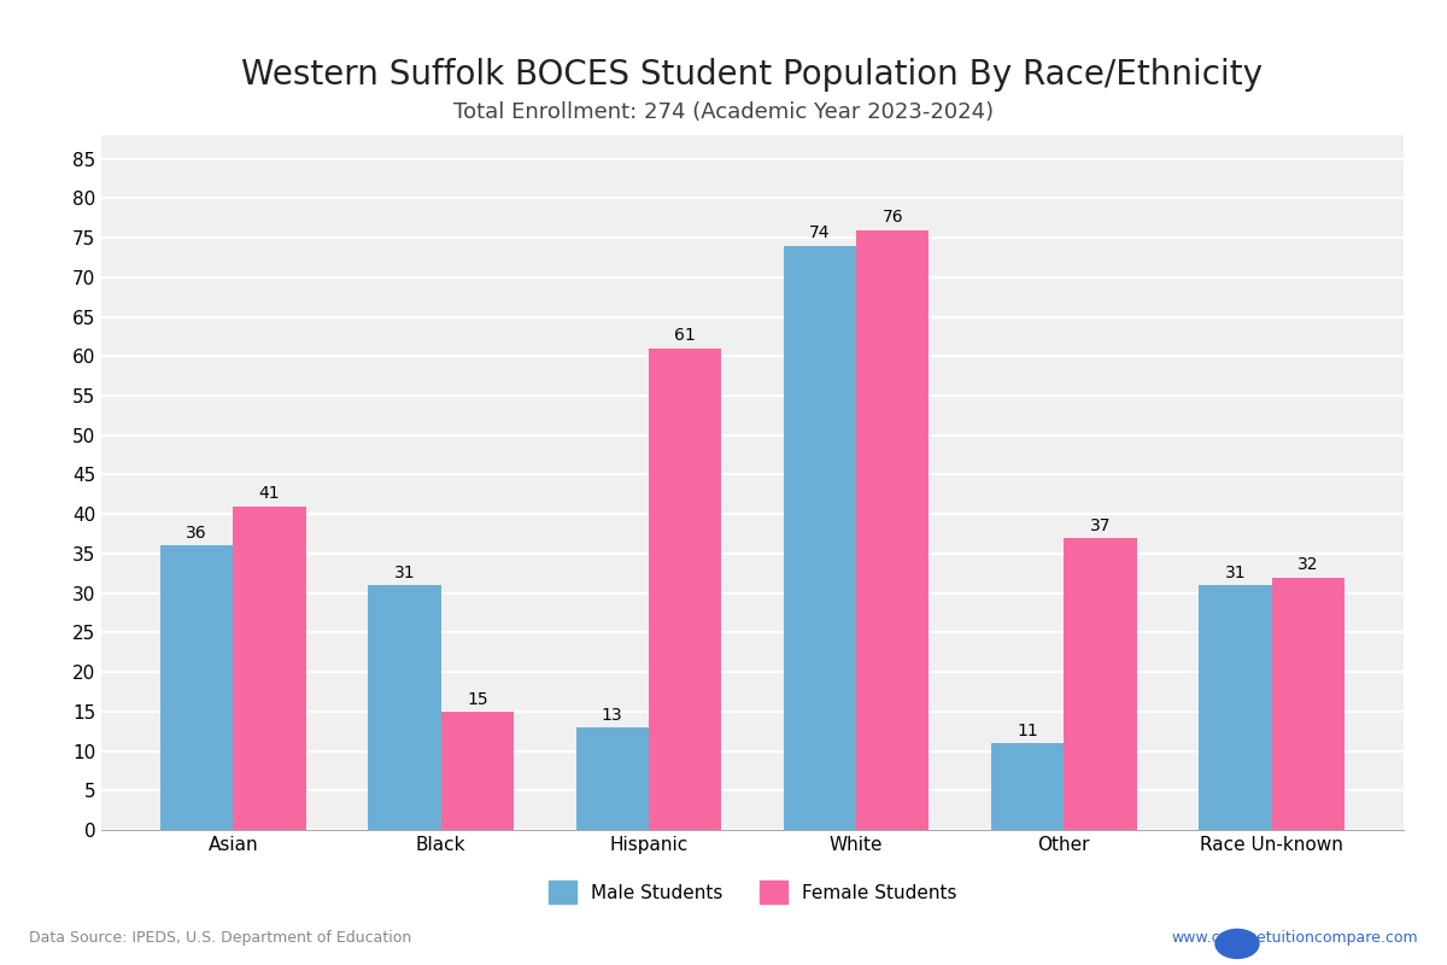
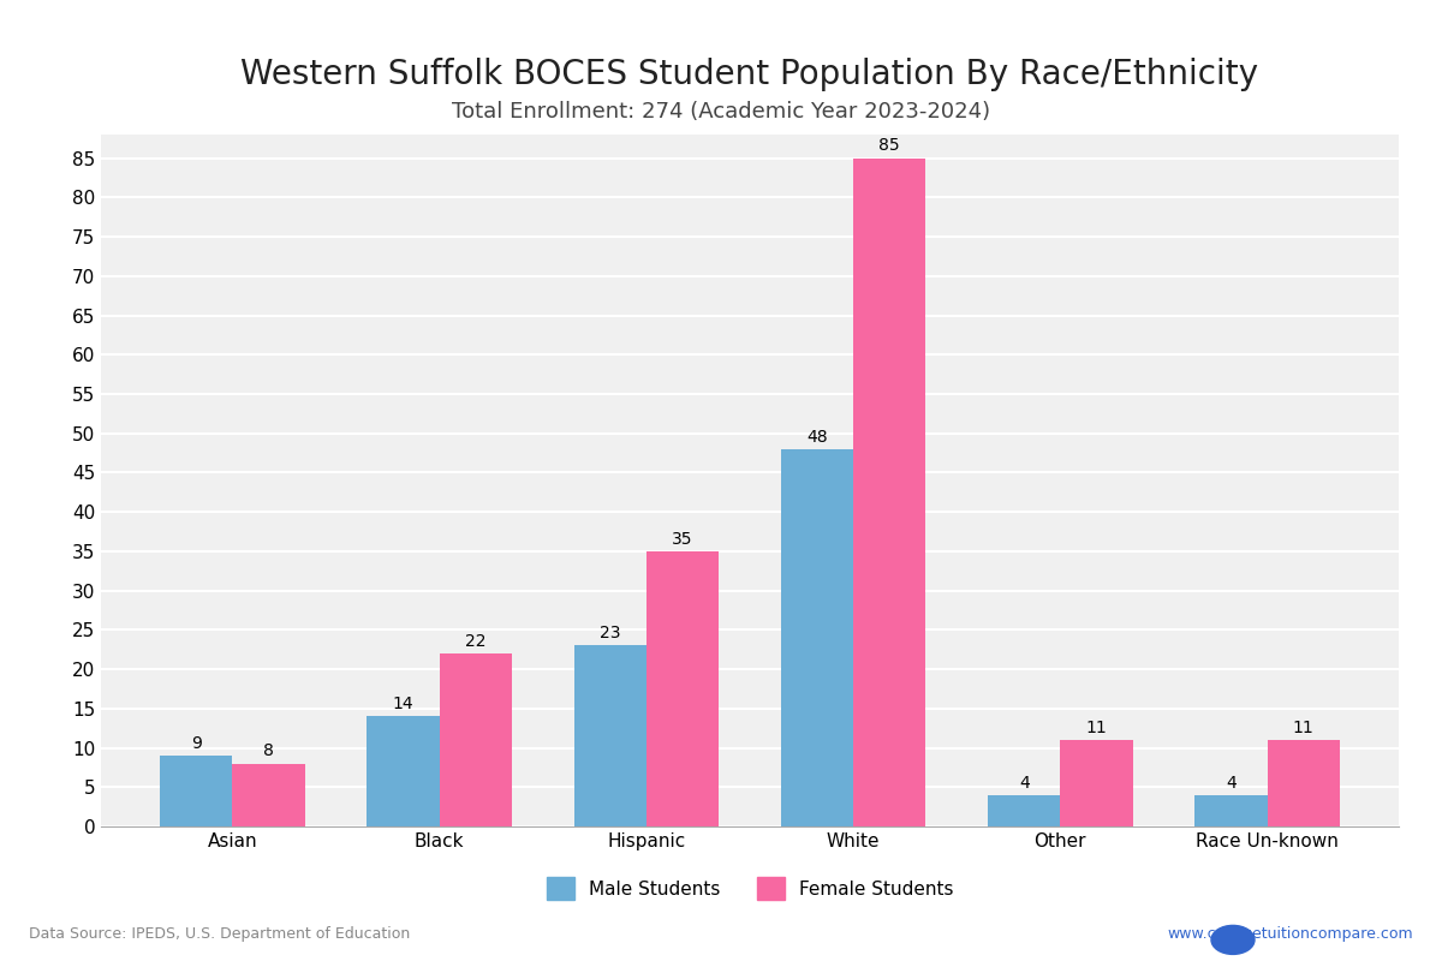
Male Students/Asian: 36 -> 9
Female Students/Asian: 41 -> 8
Male Students/Black: 31 -> 14
Female Students/Black: 15 -> 22
Male Students/Hispanic: 13 -> 23
Female Students/Hispanic: 61 -> 35
Male Students/White: 74 -> 48
Female Students/White: 76 -> 85
Male Students/Other: 11 -> 4
Female Students/Other: 37 -> 11
Male Students/Race Un-known: 31 -> 4
Female Students/Race Un-known: 32 -> 11
